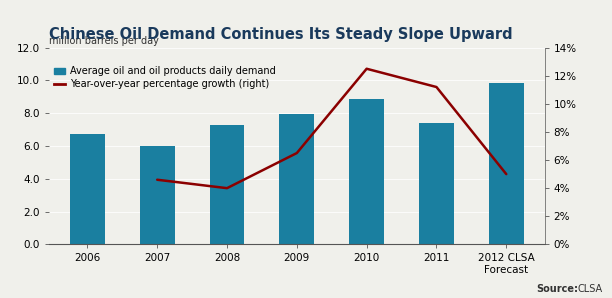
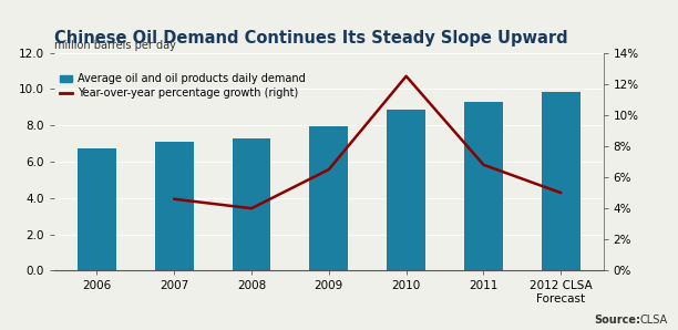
Average oil and oil products daily demand/2007: 6.0 -> 7.1
Average oil and oil products daily demand/2011: 7.4 -> 9.3
Year-over-year percentage growth (right)/2011: 11.2% -> 6.8%
